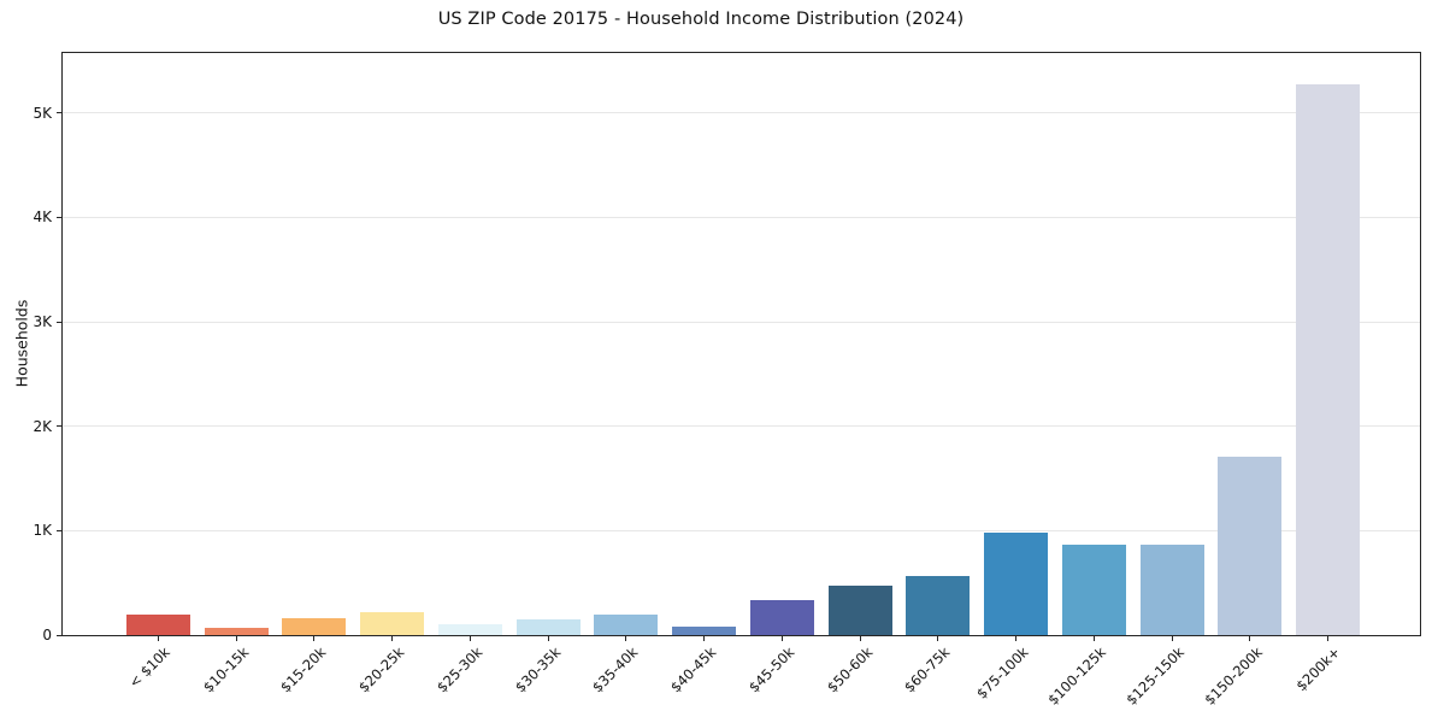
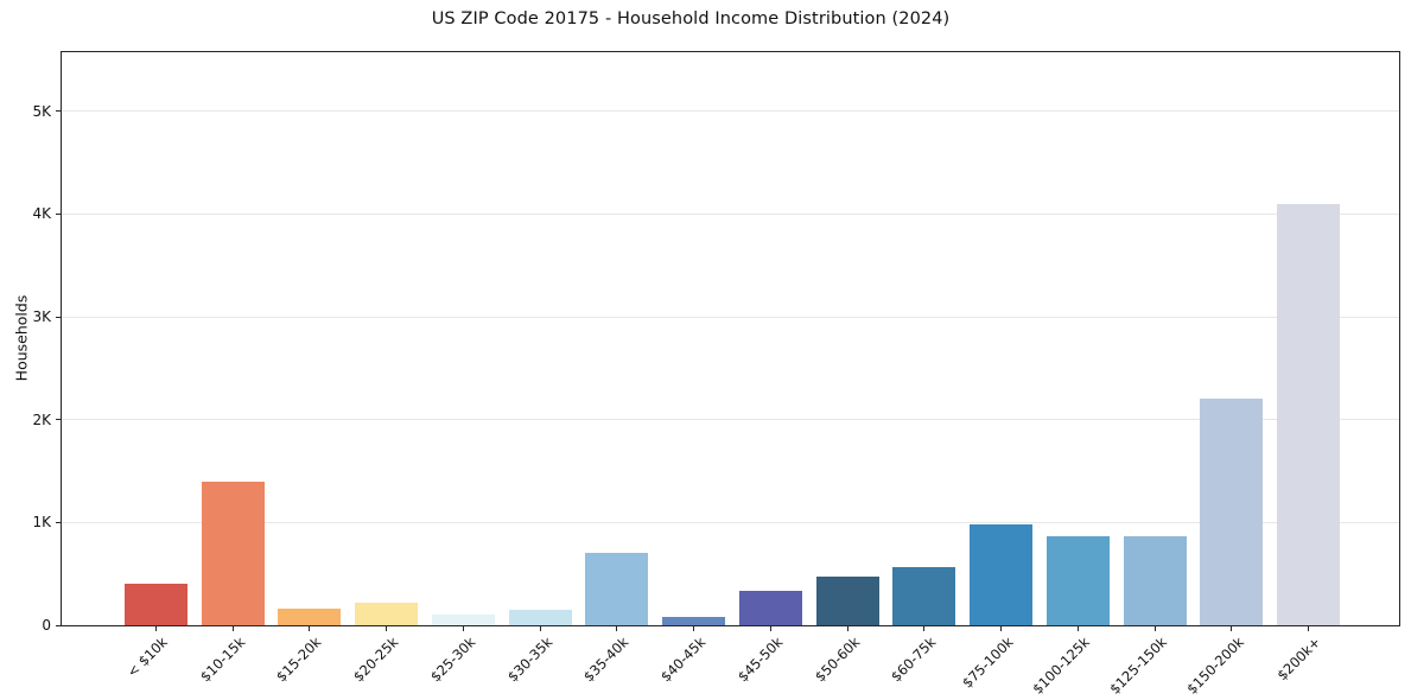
< $10k: 0.2K -> 0.4K
$10-15k: 0.1K -> 1.4K
$35-40k: 0.2K -> 0.7K
$150-200k: 1.7K -> 2.2K
$200k+: 5.3K -> 4.1K
